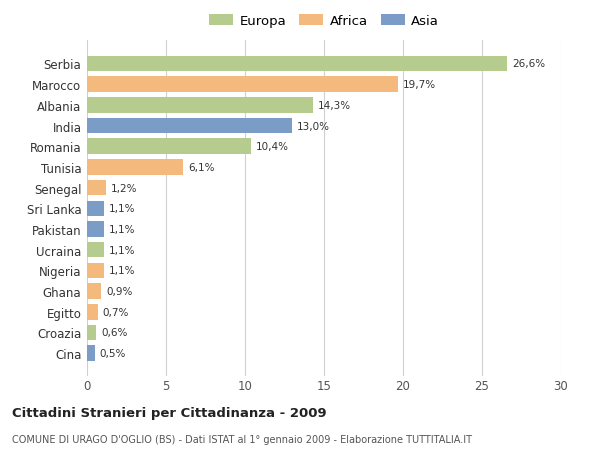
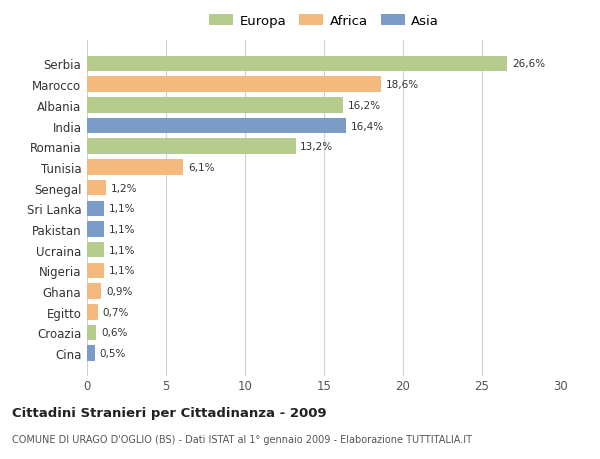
Marocco: 19,7% -> 18,6%
Albania: 14,3% -> 16,2%
India: 13,0% -> 16,4%
Romania: 10,4% -> 13,2%
